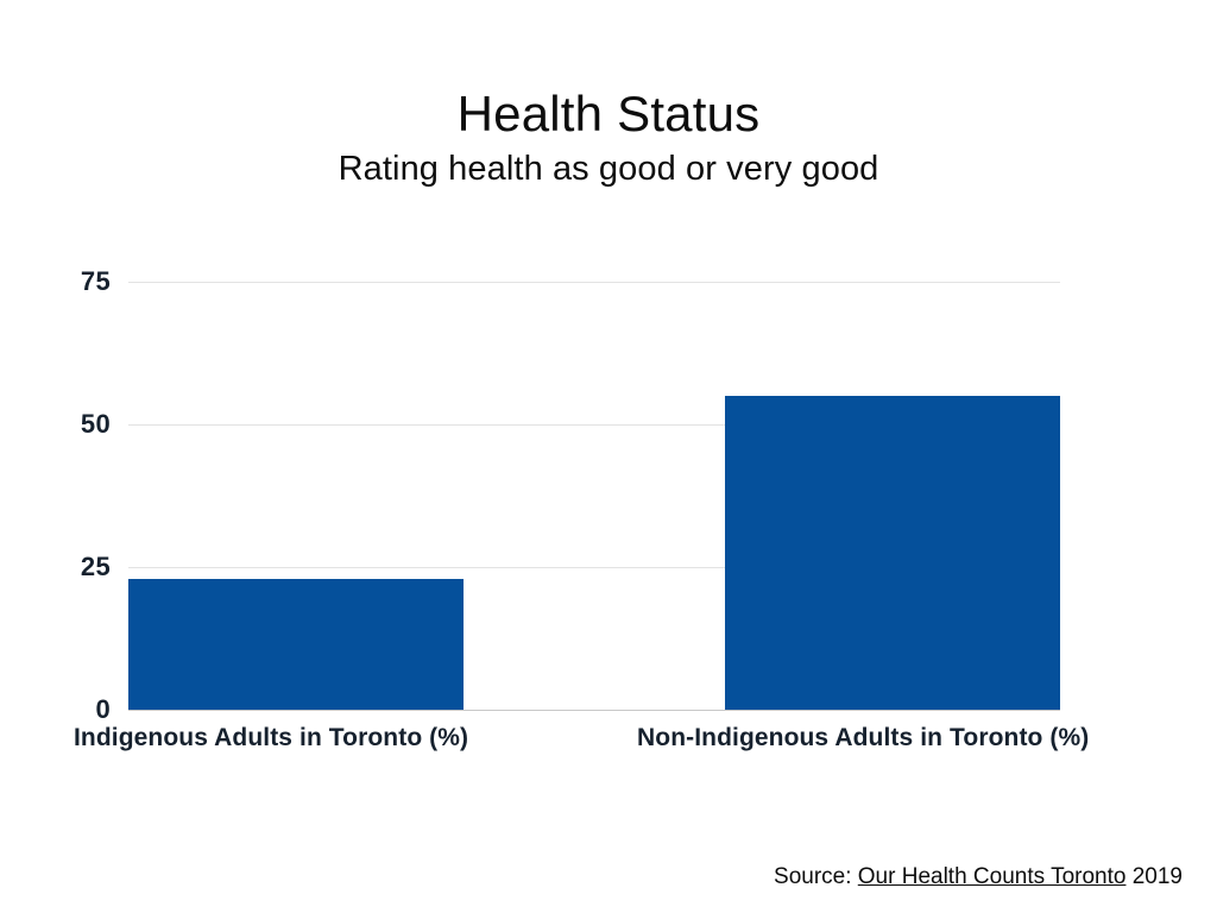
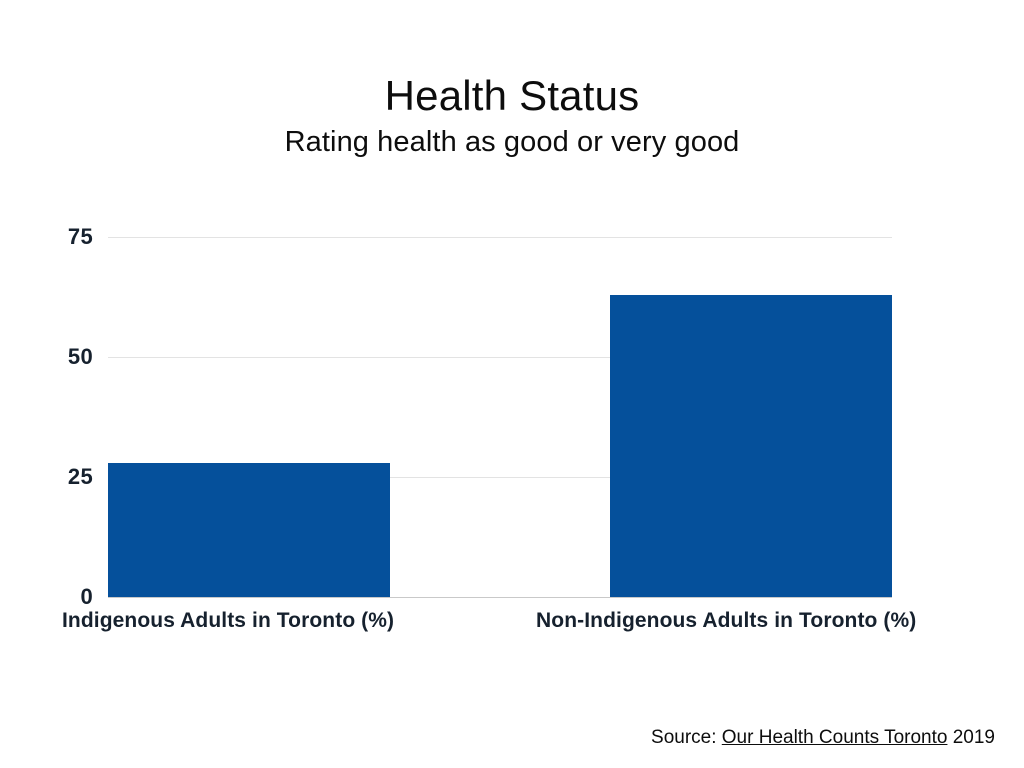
Indigenous Adults in Toronto (%): 23 -> 28
Non-Indigenous Adults in Toronto (%): 55 -> 63
